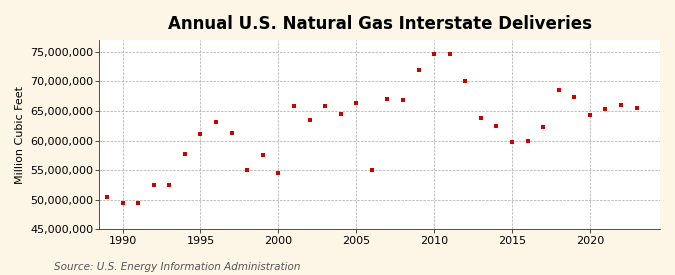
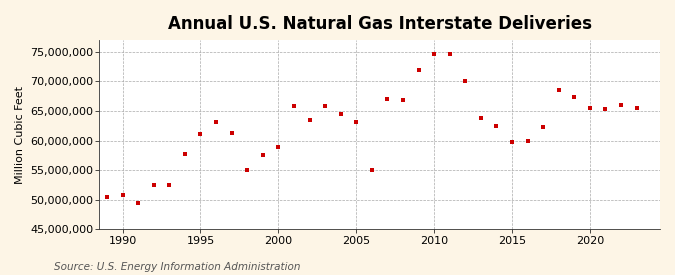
1990: 49,400,000 -> 50,800,000
2000: 54,600,000 -> 59,000,000
2005: 66,400,000 -> 63,200,000
2020: 64,400,000 -> 65,500,000
